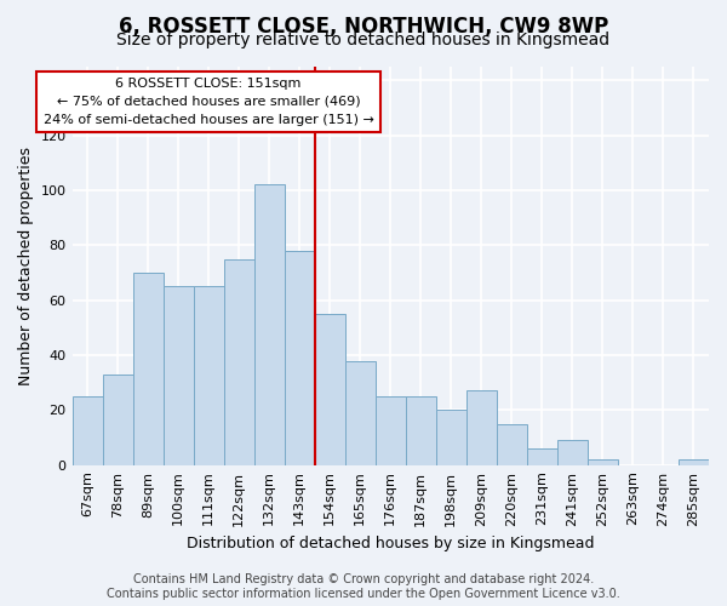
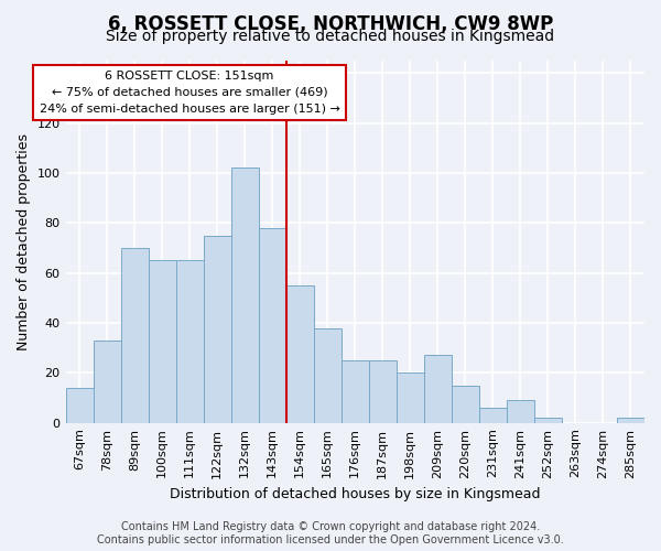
67sqm: 25 -> 14
